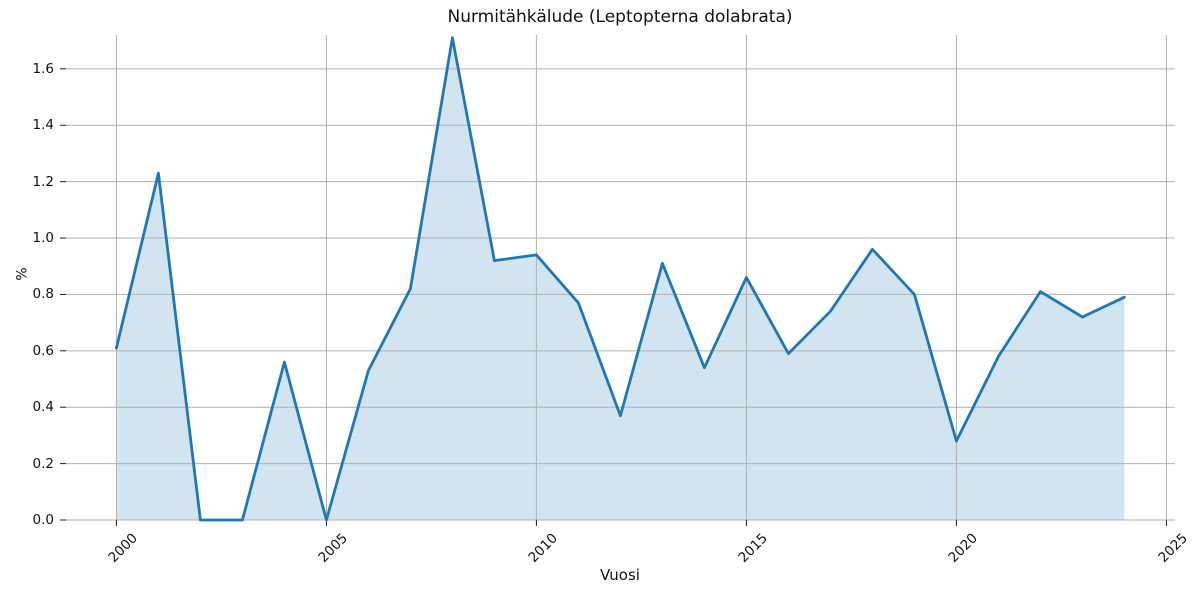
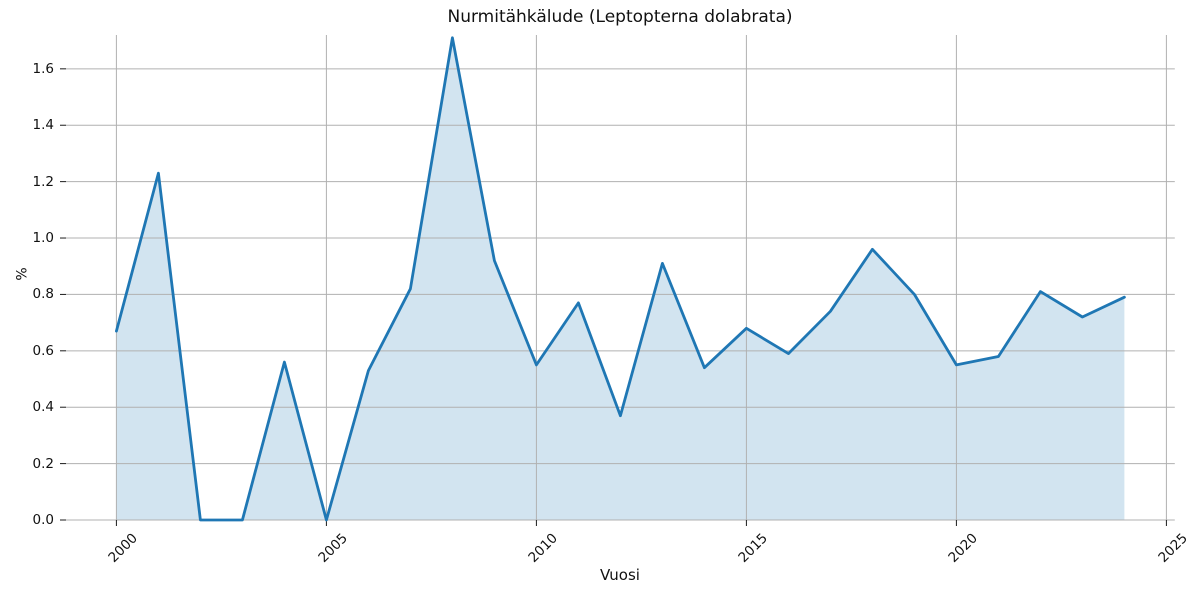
2000: 0.61 -> 0.67
2010: 0.94 -> 0.55
2015: 0.86 -> 0.68
2020: 0.28 -> 0.55
